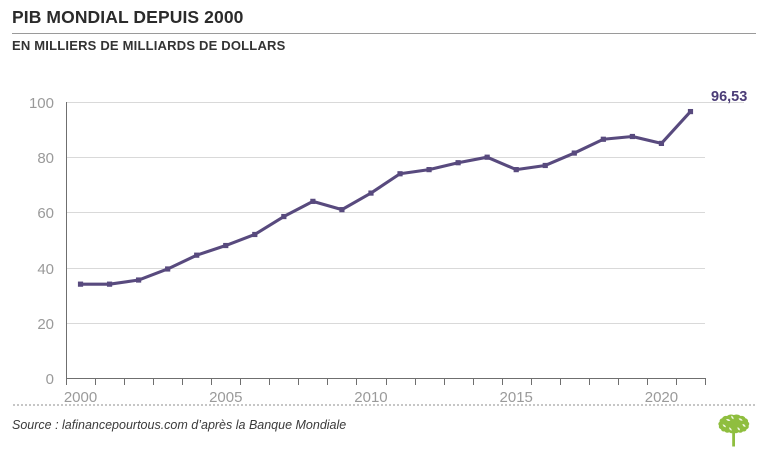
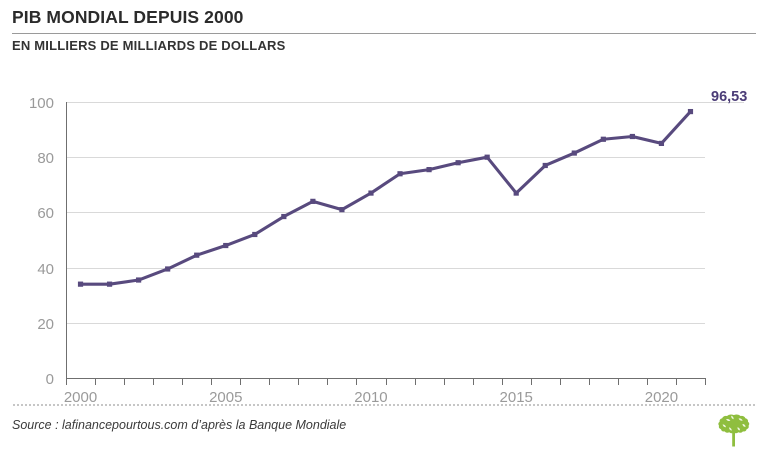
2015: 76 -> 67
